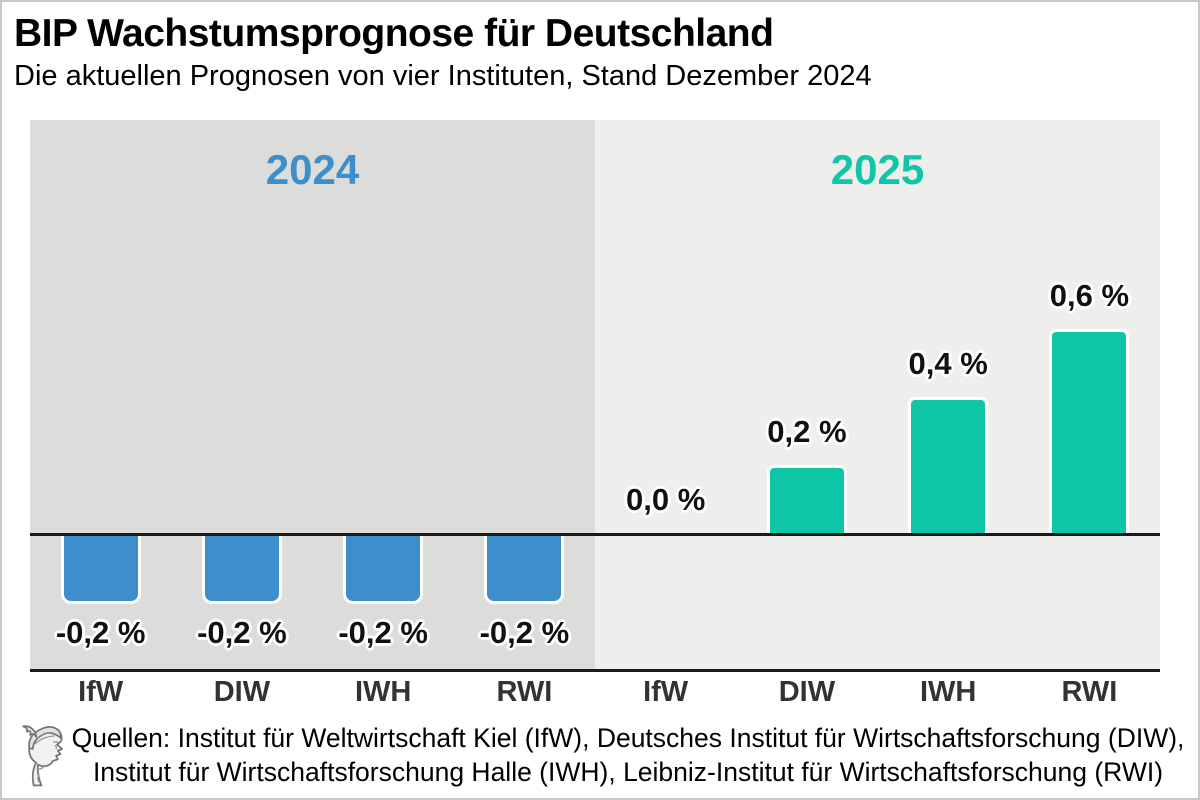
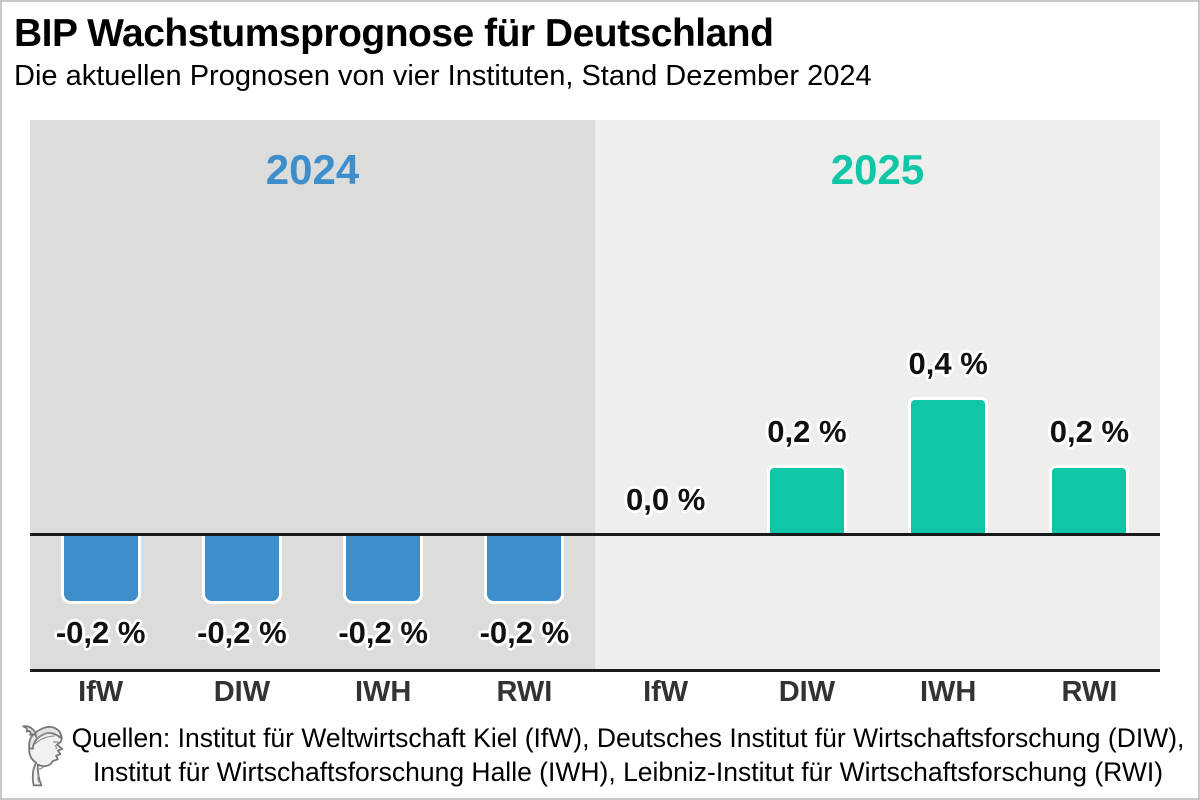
2025/RWI: 0,6 -> 0,2
